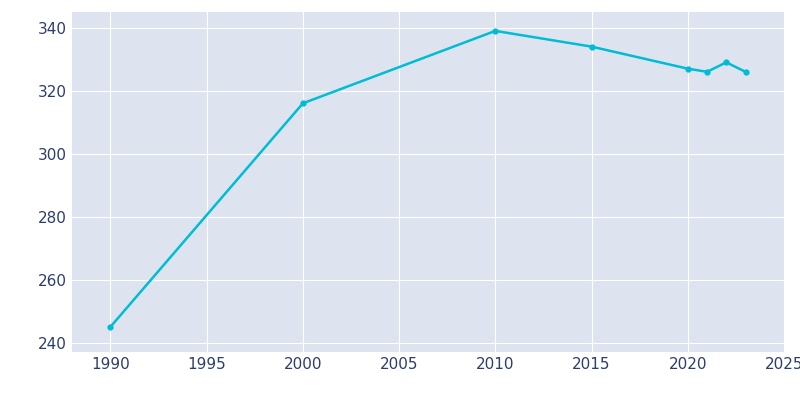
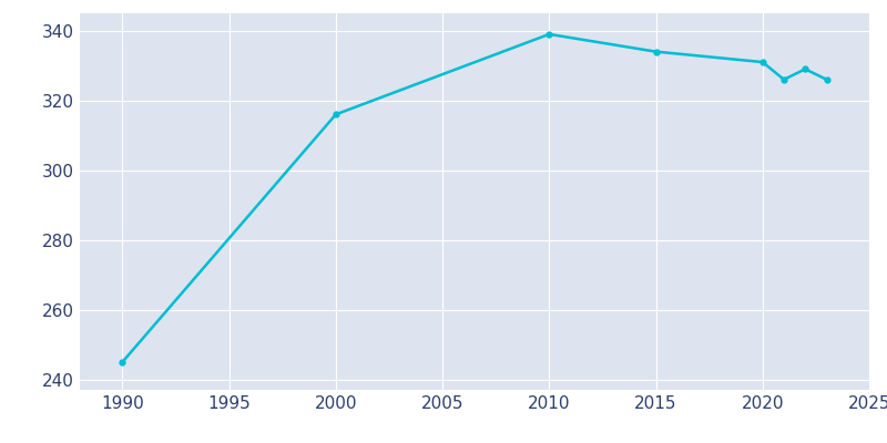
2020: 327 -> 331
